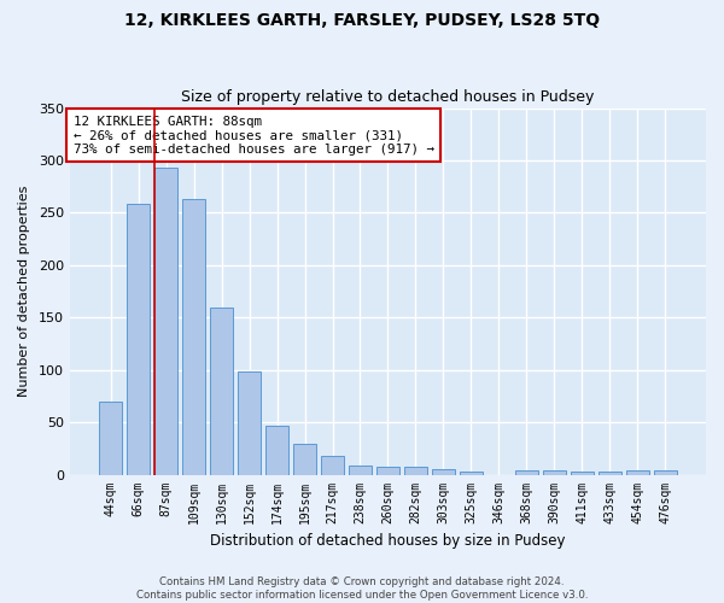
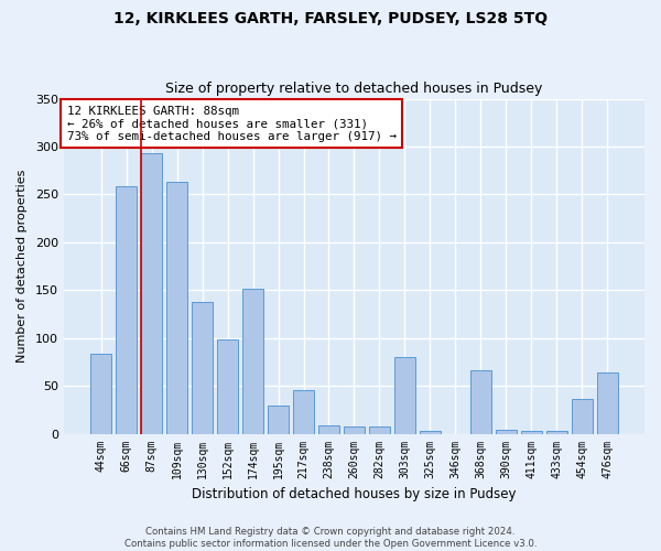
44sqm: 70 -> 84
130sqm: 160 -> 138
174sqm: 47 -> 152
217sqm: 18 -> 46
303sqm: 5 -> 80
368sqm: 4 -> 66
454sqm: 4 -> 36
476sqm: 4 -> 64
